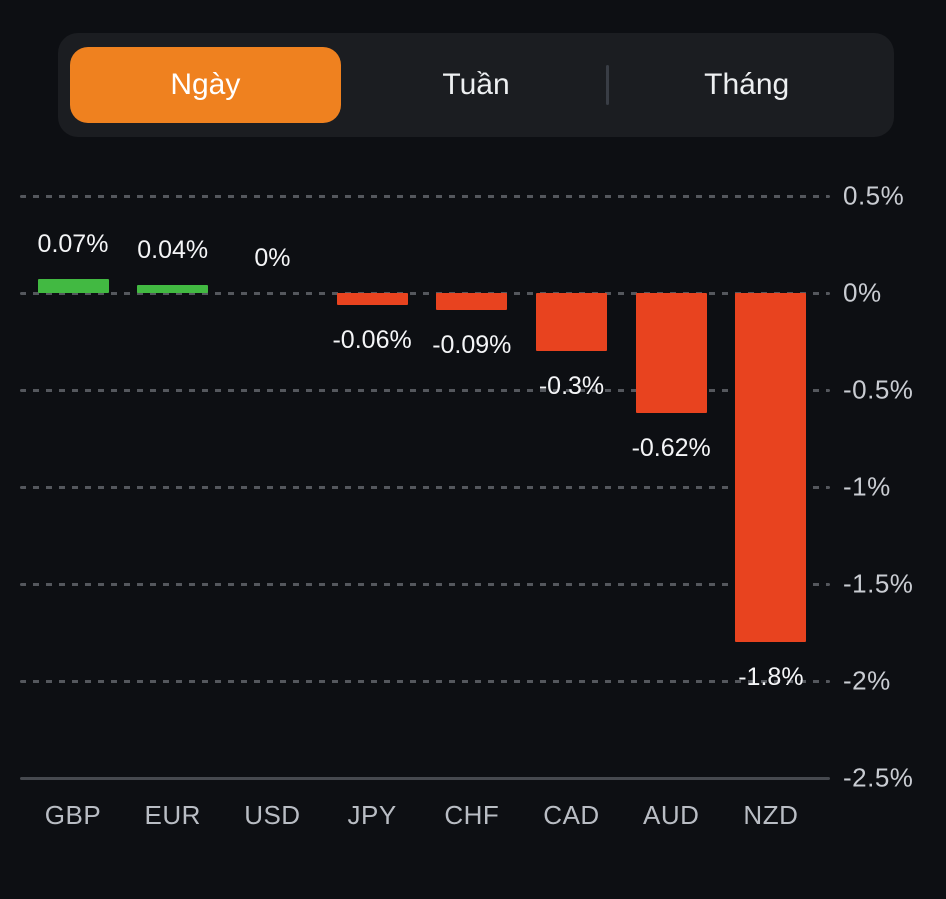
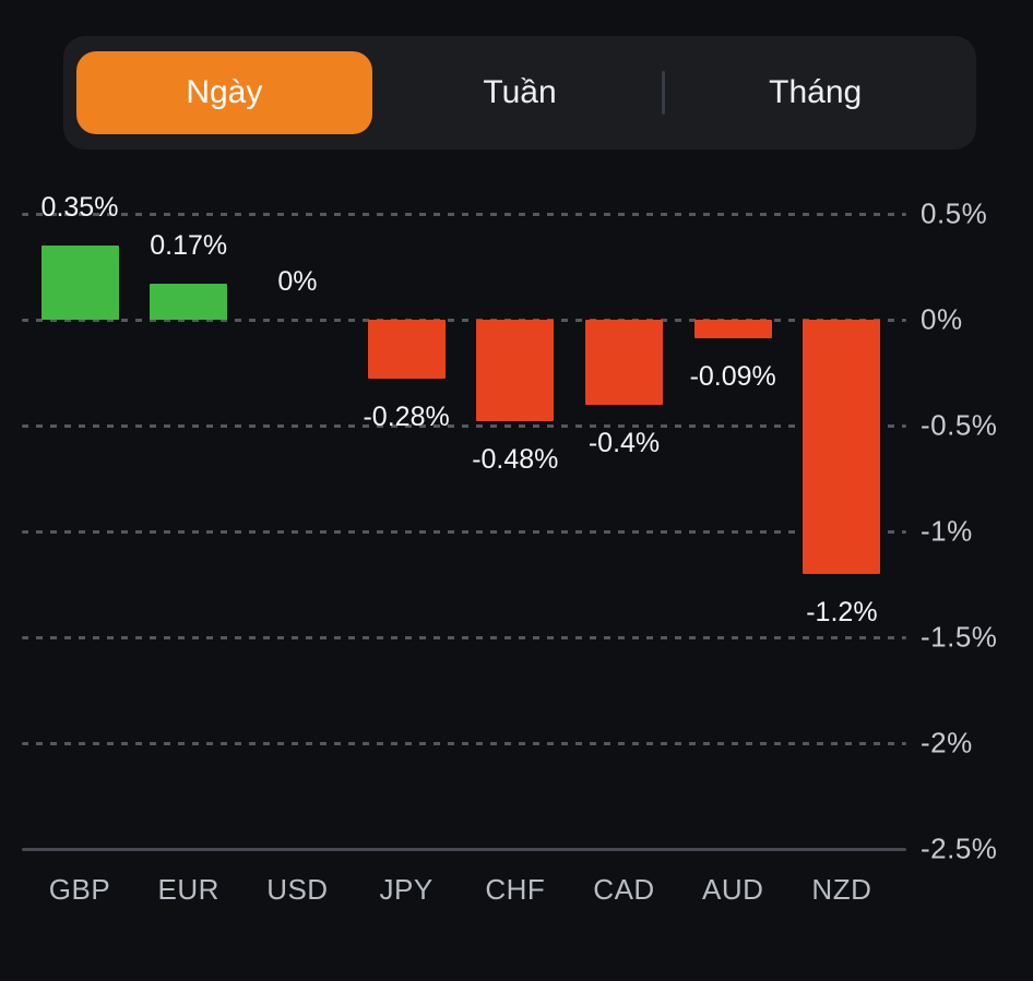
GBP: 0.07% -> 0.35%
EUR: 0.04% -> 0.17%
JPY: -0.06% -> -0.28%
CHF: -0.09% -> -0.48%
CAD: -0.3% -> -0.4%
AUD: -0.62% -> -0.09%
NZD: -1.8% -> -1.2%
